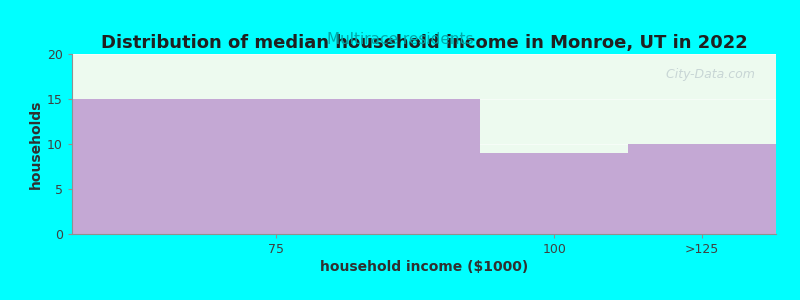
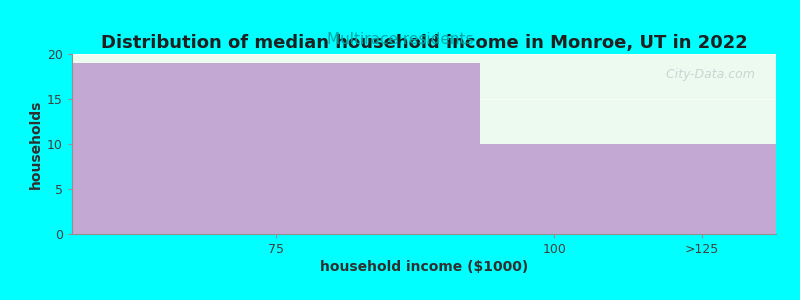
75: 15 -> 19
100: 9 -> 10
